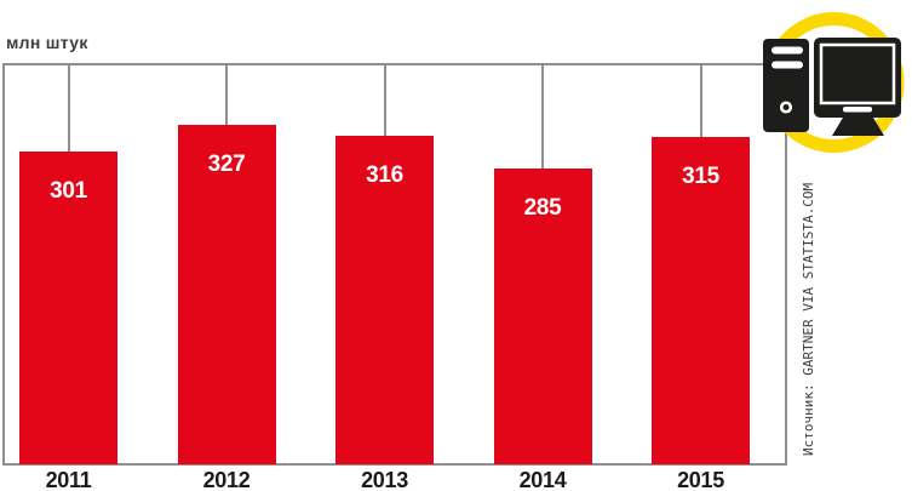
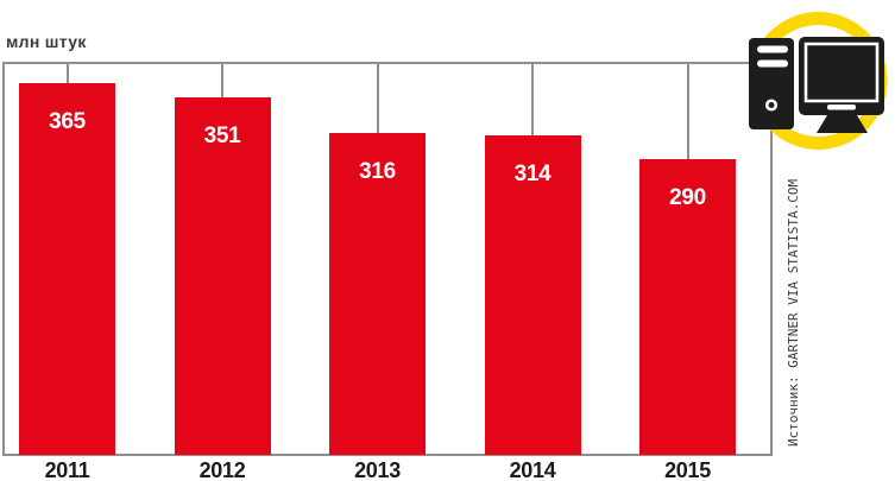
2011: 301 -> 365
2012: 327 -> 351
2014: 285 -> 314
2015: 315 -> 290
